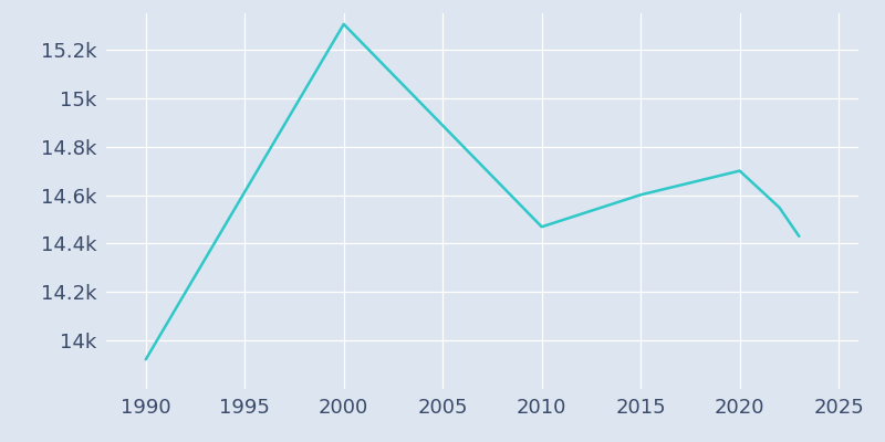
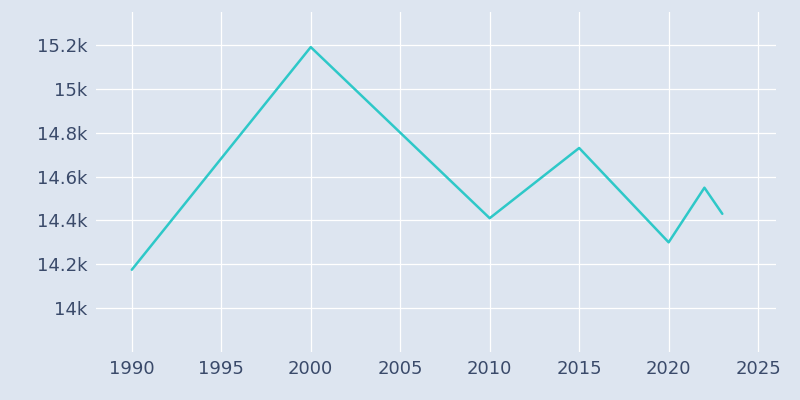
1990: 13.922k -> 14.175k
2000: 15.305k -> 15.190k
2010: 14.469k -> 14.410k
2015: 14.601k -> 14.730k
2020: 14.700k -> 14.300k
